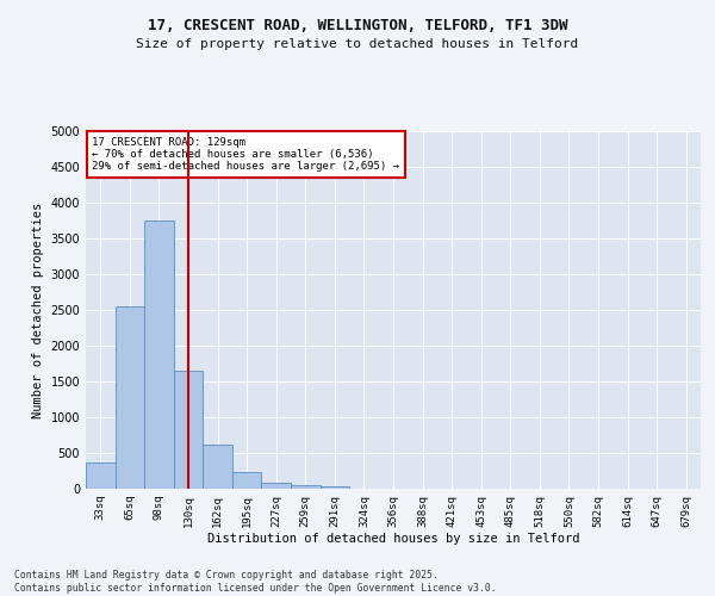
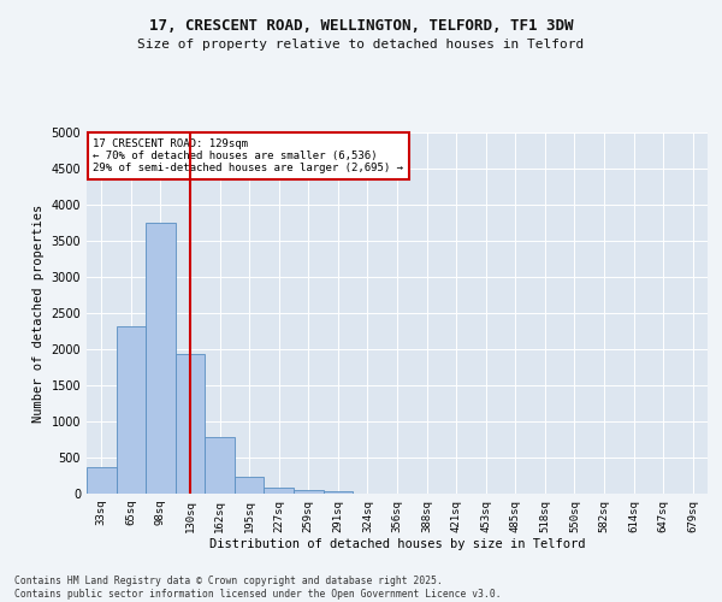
65sq: 2550 -> 2320
130sq: 1650 -> 1940
162sq: 620 -> 780
